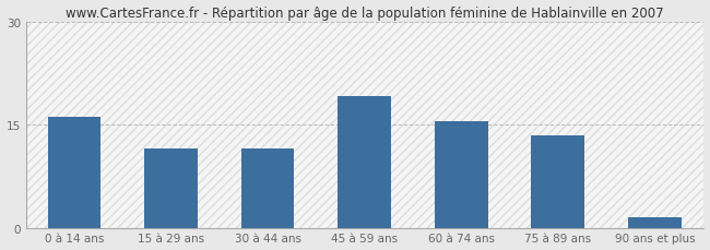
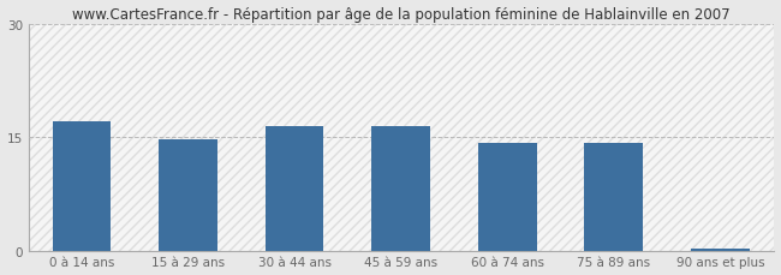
0 à 14 ans: 16.2 -> 17.2
15 à 29 ans: 11.6 -> 14.8
30 à 44 ans: 11.6 -> 16.5
45 à 59 ans: 19.2 -> 16.5
60 à 74 ans: 15.6 -> 14.3
75 à 89 ans: 13.4 -> 14.3
90 ans et plus: 1.6 -> 0.3
